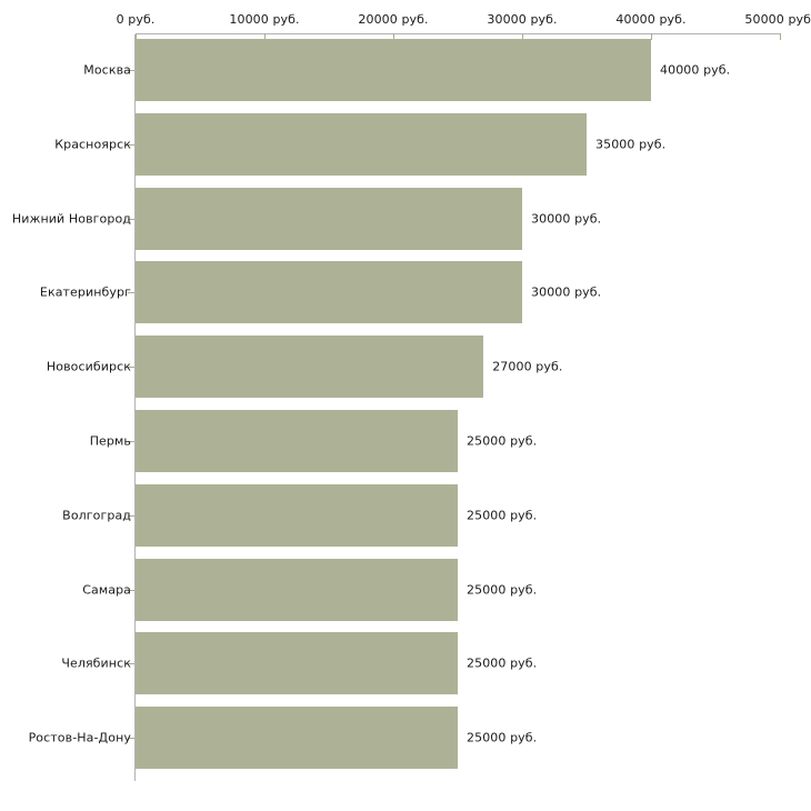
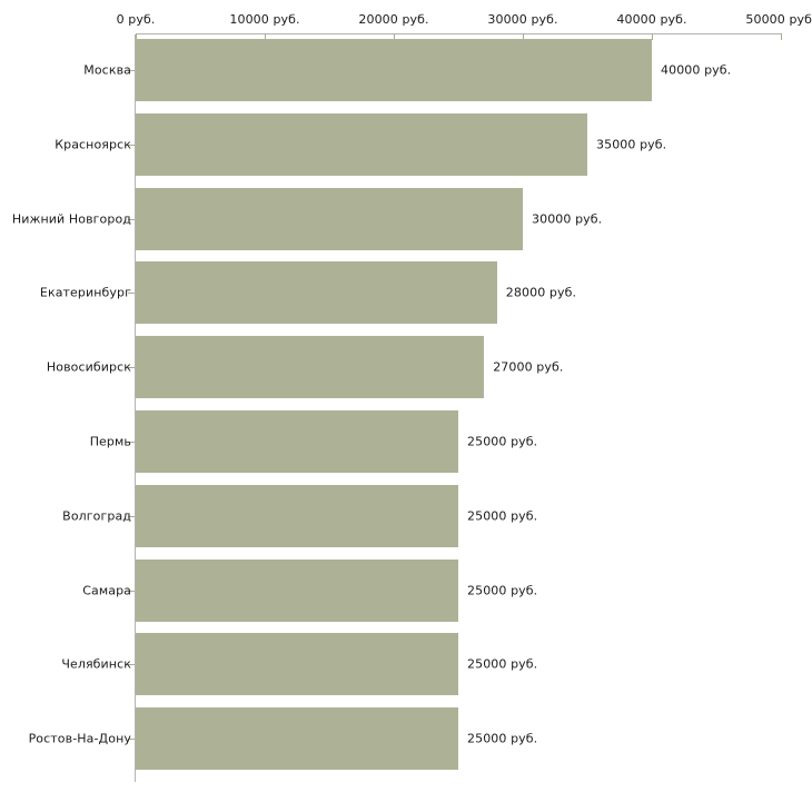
Екатеринбург: 30000 -> 28000
